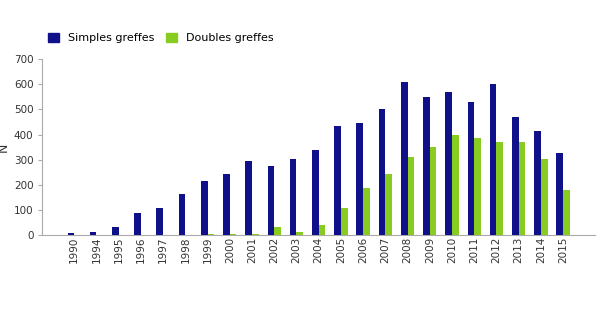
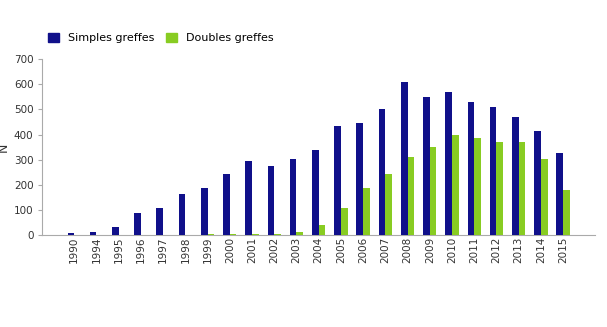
Simples greffes/1999: 215 -> 190
Doubles greffes/2002: 35 -> 7
Simples greffes/2012: 600 -> 510
